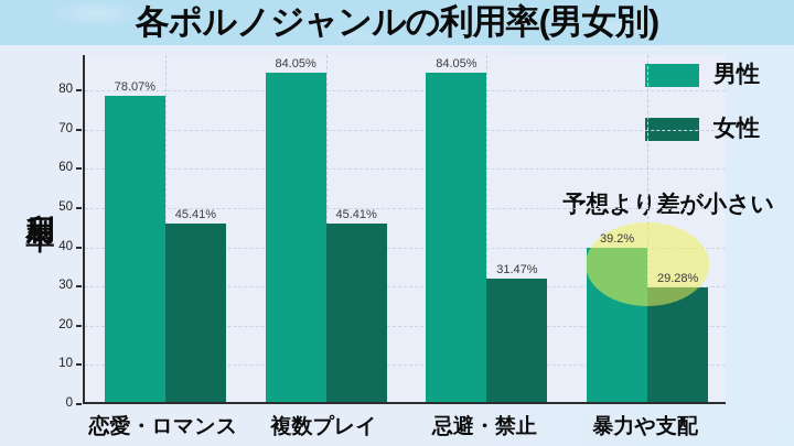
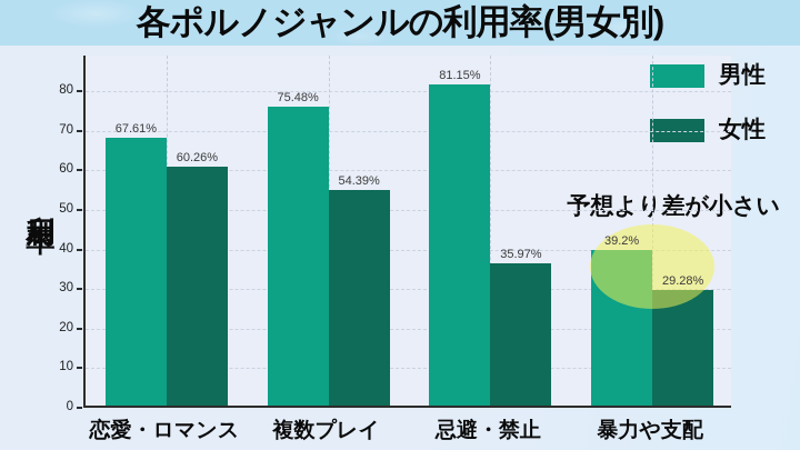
男性/恋愛・ロマンス: 78.07% -> 67.61%
女性/恋愛・ロマンス: 45.41% -> 60.26%
男性/複数プレイ: 84.05% -> 75.48%
女性/複数プレイ: 45.41% -> 54.39%
男性/忌避・禁止: 84.05% -> 81.15%
女性/忌避・禁止: 31.47% -> 35.97%
